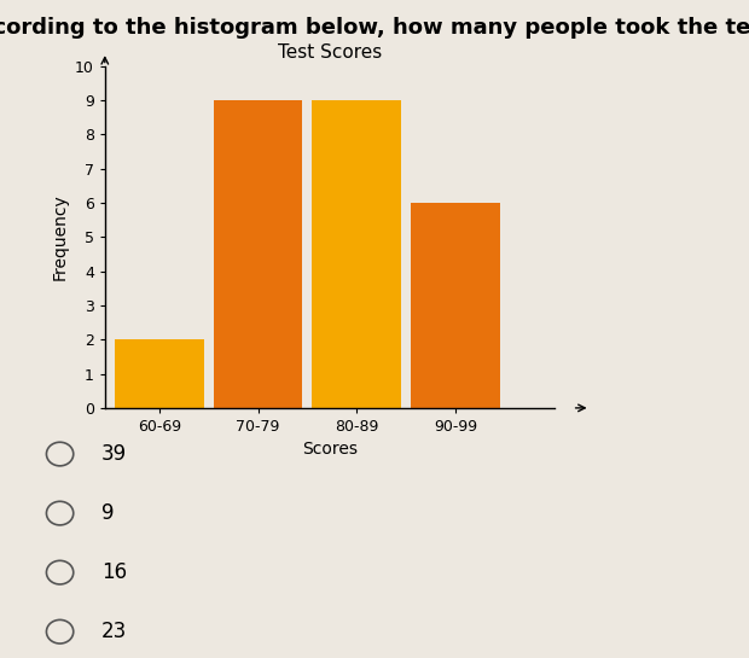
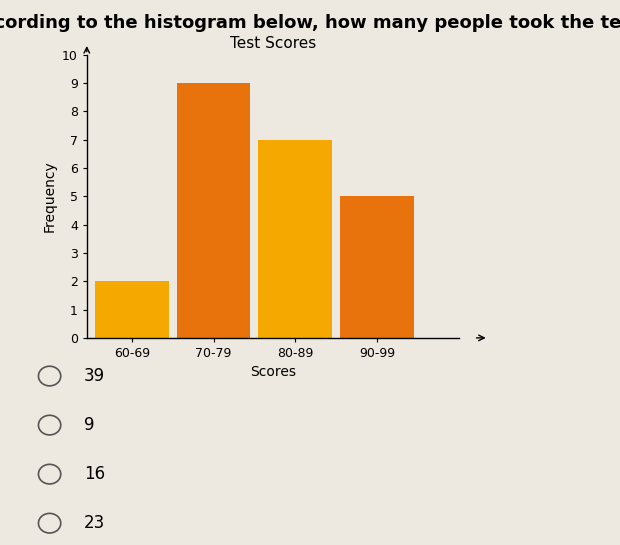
80-89: 9 -> 7
90-99: 6 -> 5
